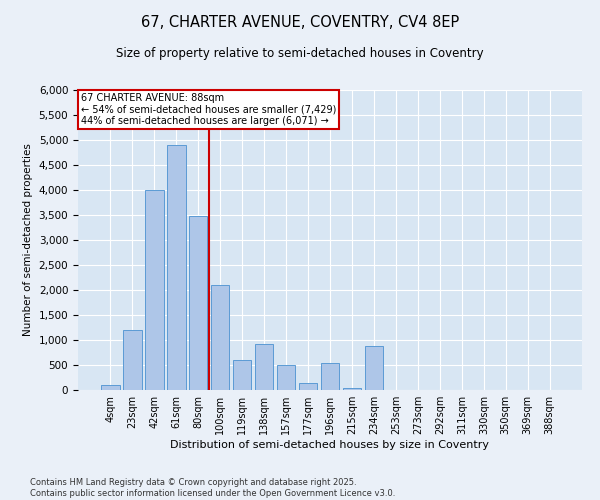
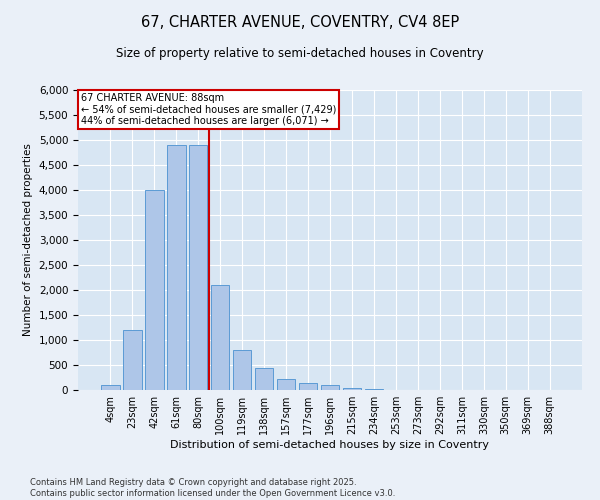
80sqm: 3,480 -> 4,900
119sqm: 600 -> 800
138sqm: 920 -> 450
157sqm: 500 -> 230
196sqm: 540 -> 110
234sqm: 880 -> 10
